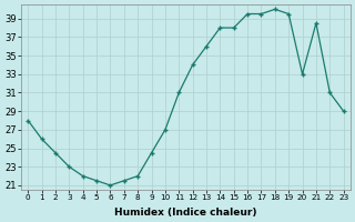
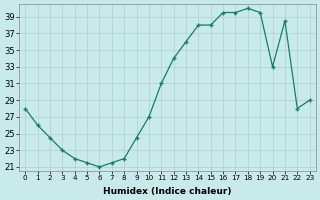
22: 31.0 -> 28.0
